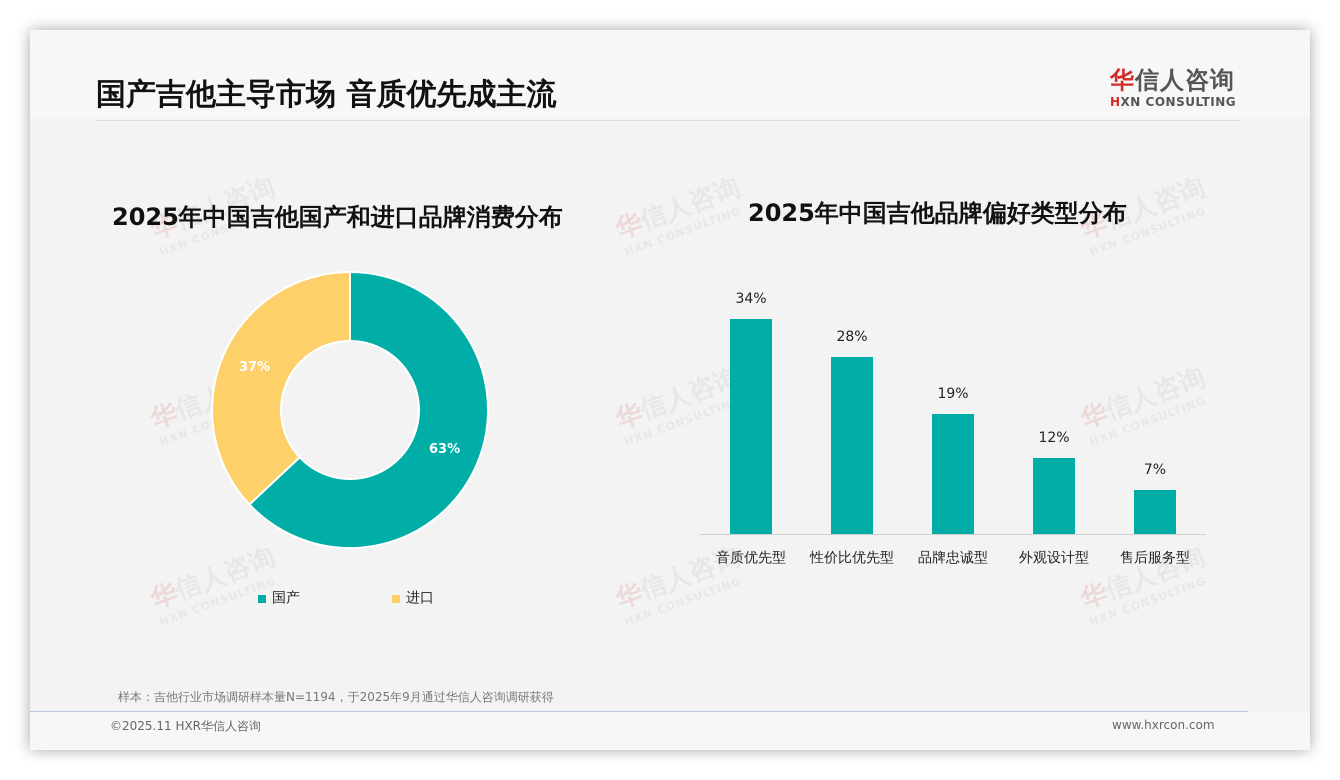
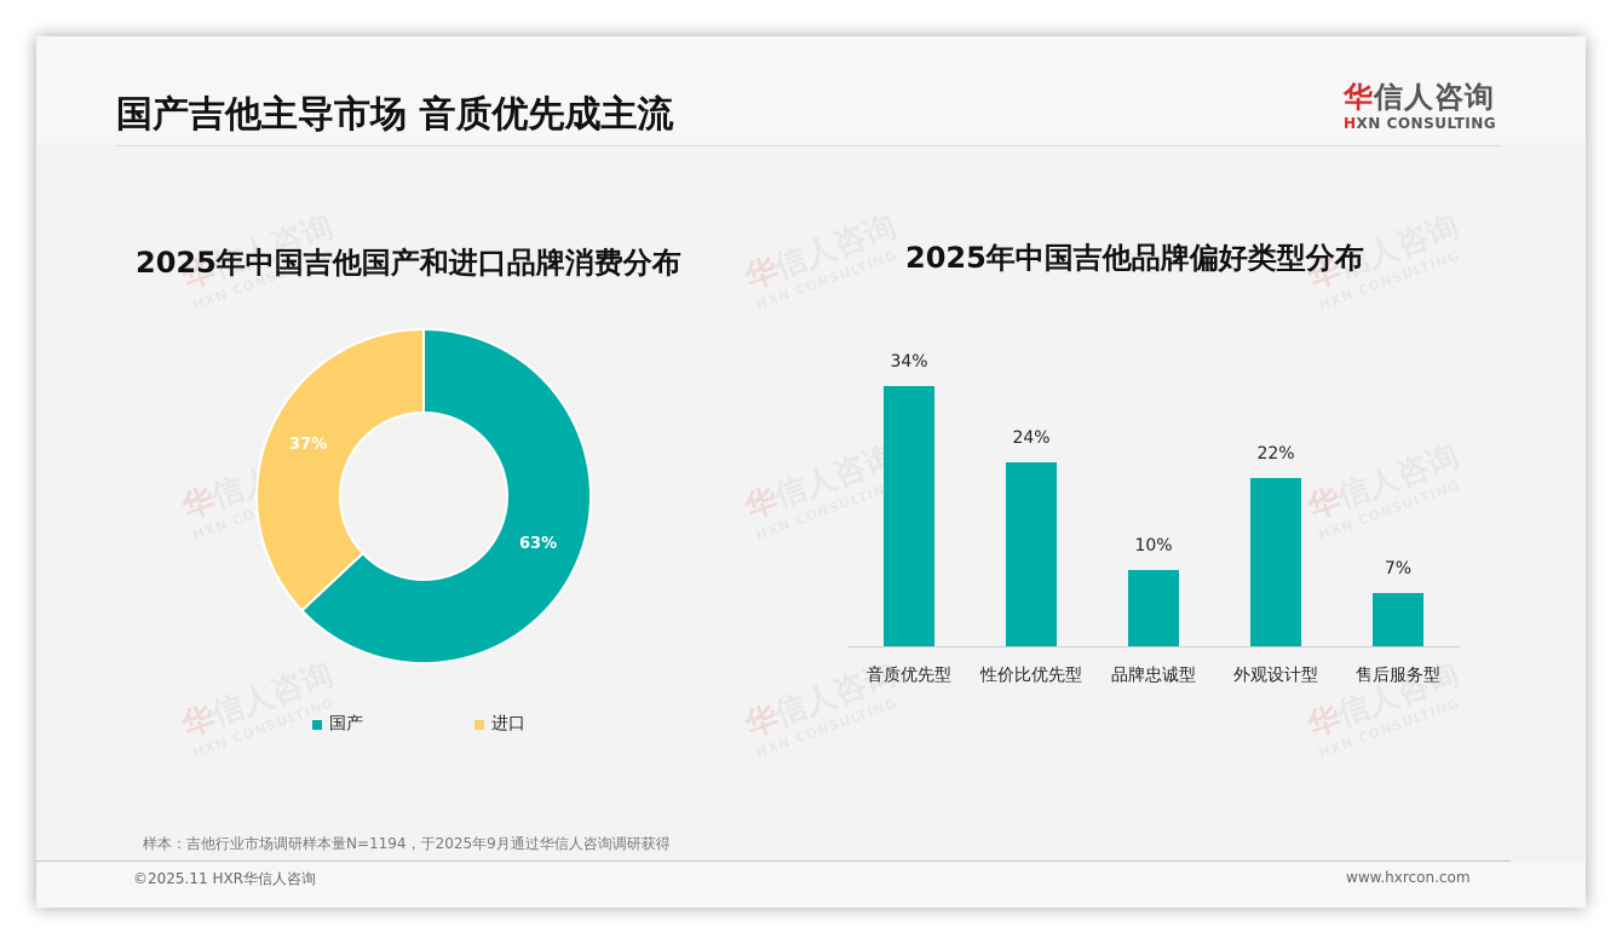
2025年中国吉他品牌偏好类型分布/性价比优先型: 28% -> 24%
2025年中国吉他品牌偏好类型分布/品牌忠诚型: 19% -> 10%
2025年中国吉他品牌偏好类型分布/外观设计型: 12% -> 22%
